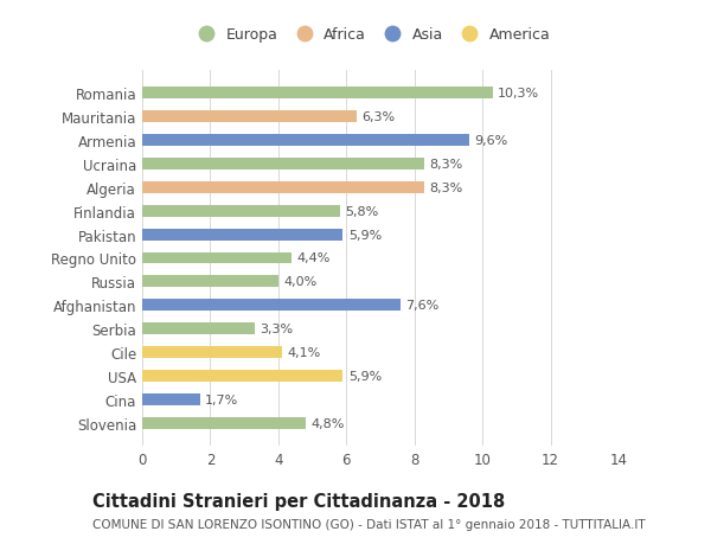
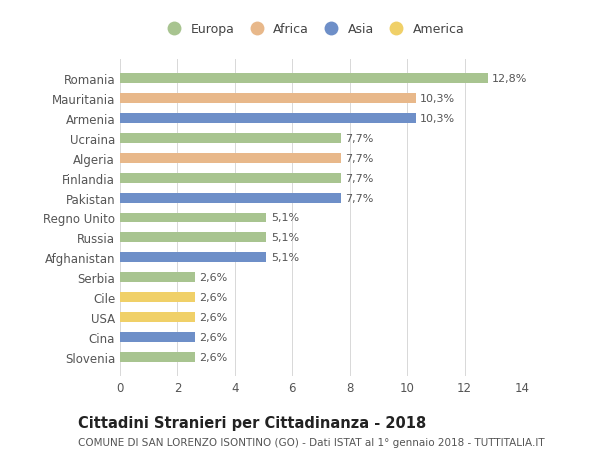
Romania: 10,3% -> 12,8%
Mauritania: 6,3% -> 10,3%
Armenia: 9,6% -> 10,3%
Ucraina: 8,3% -> 7,7%
Algeria: 8,3% -> 7,7%
Finlandia: 5,8% -> 7,7%
Pakistan: 5,9% -> 7,7%
Regno Unito: 4,4% -> 5,1%
Russia: 4,0% -> 5,1%
Afghanistan: 7,6% -> 5,1%
Serbia: 3,3% -> 2,6%
Cile: 4,1% -> 2,6%
USA: 5,9% -> 2,6%
Cina: 1,7% -> 2,6%
Slovenia: 4,8% -> 2,6%
